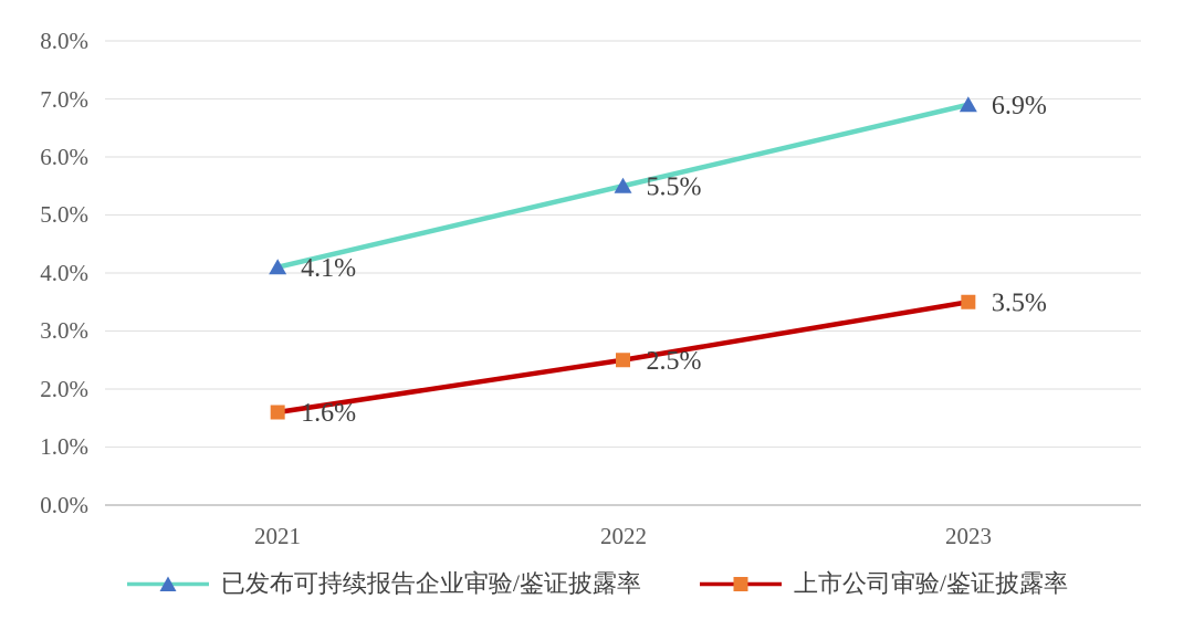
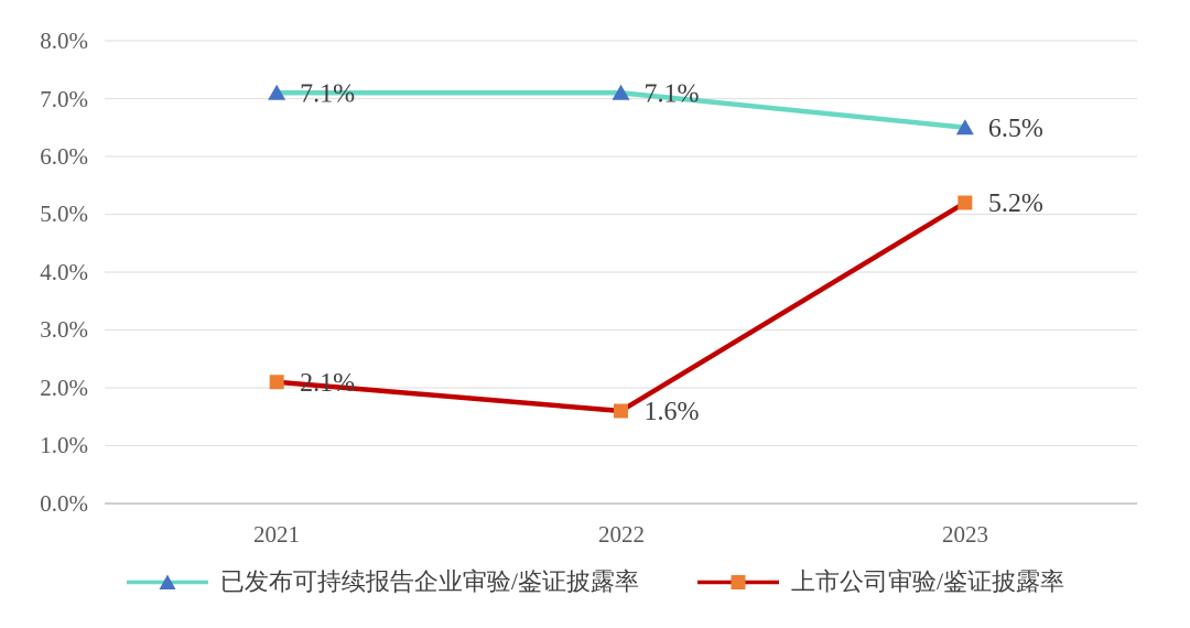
已发布可持续报告企业审验/鉴证披露率/2021: 4.1% -> 7.1%
上市公司审验/鉴证披露率/2021: 1.6% -> 2.1%
已发布可持续报告企业审验/鉴证披露率/2022: 5.5% -> 7.1%
上市公司审验/鉴证披露率/2022: 2.5% -> 1.6%
已发布可持续报告企业审验/鉴证披露率/2023: 6.9% -> 6.5%
上市公司审验/鉴证披露率/2023: 3.5% -> 5.2%
